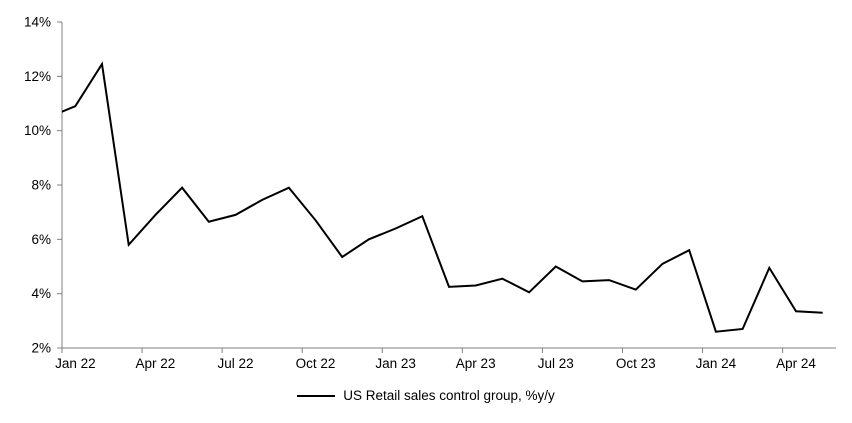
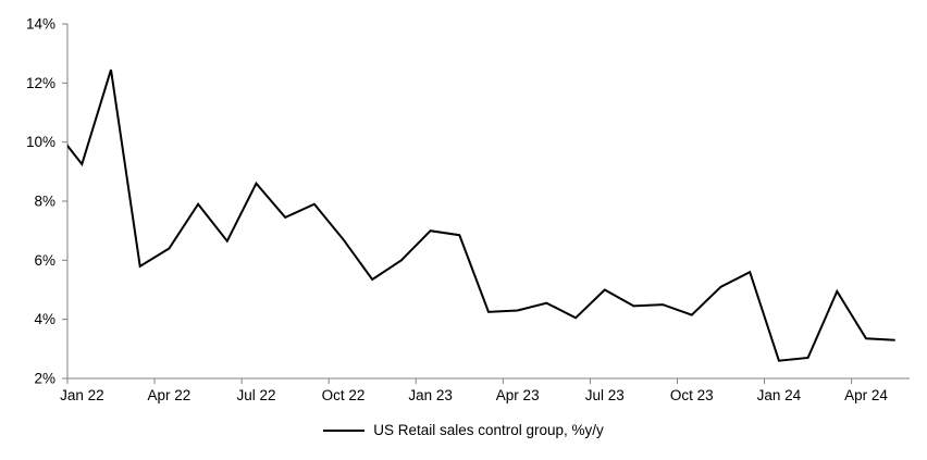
Jan 22: 10.9% -> 9.2%
Apr 22: 6.9% -> 6.4%
Jul 22: 6.9% -> 8.6%
Jan 23: 6.4% -> 7.0%
